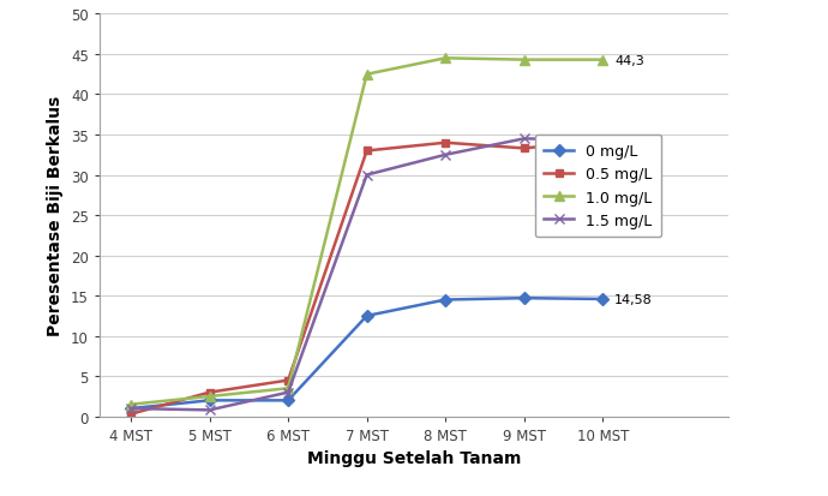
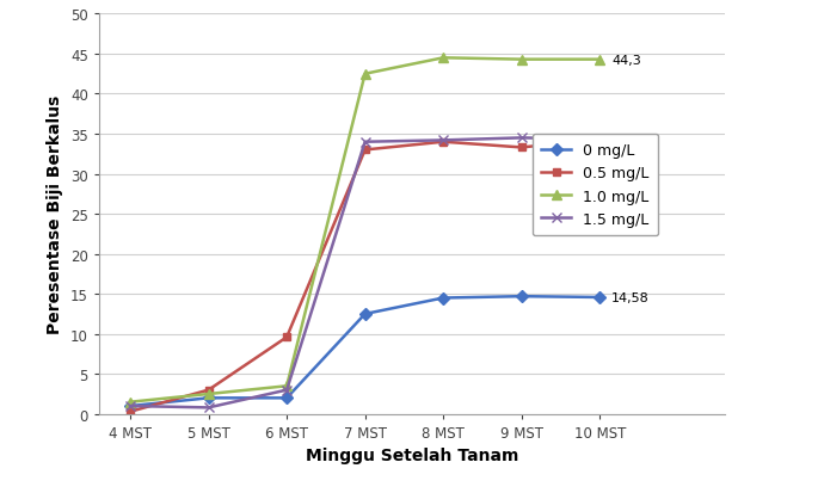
0.5 mg/L/6 MST: 4.5 -> 9.6
1.5 mg/L/7 MST: 30.0 -> 34.0
1.5 mg/L/8 MST: 32.5 -> 34.2
